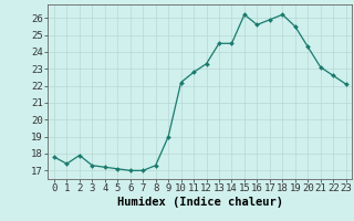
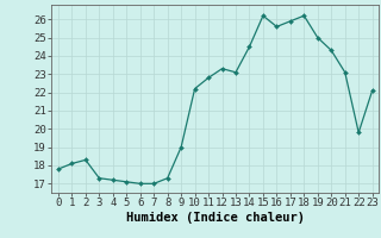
1: 17.4 -> 18.1
2: 17.9 -> 18.3
13: 24.5 -> 23.1
19: 25.5 -> 25.0
22: 22.6 -> 19.8
